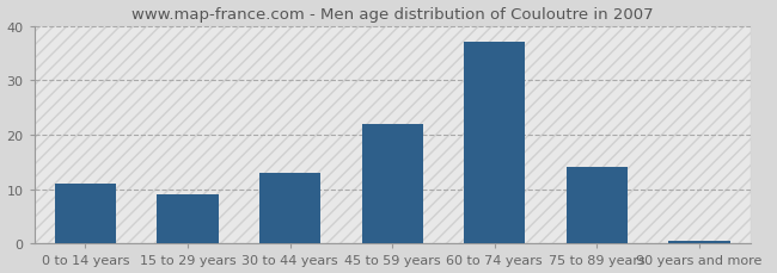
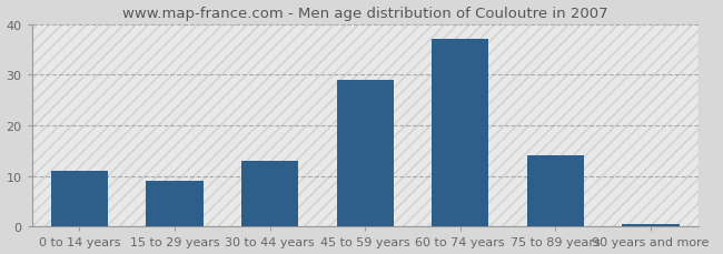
45 to 59 years: 22.0 -> 29.0
